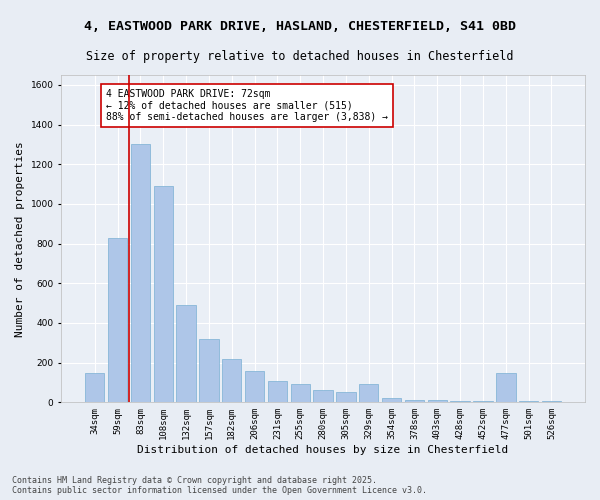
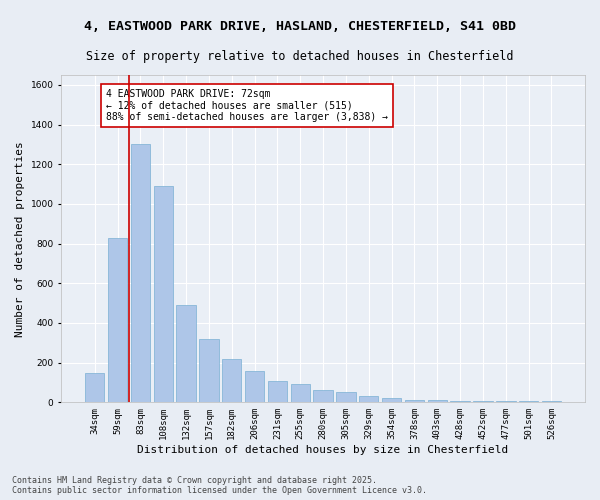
329sqm: 90 -> 30
477sqm: 150 -> 0
